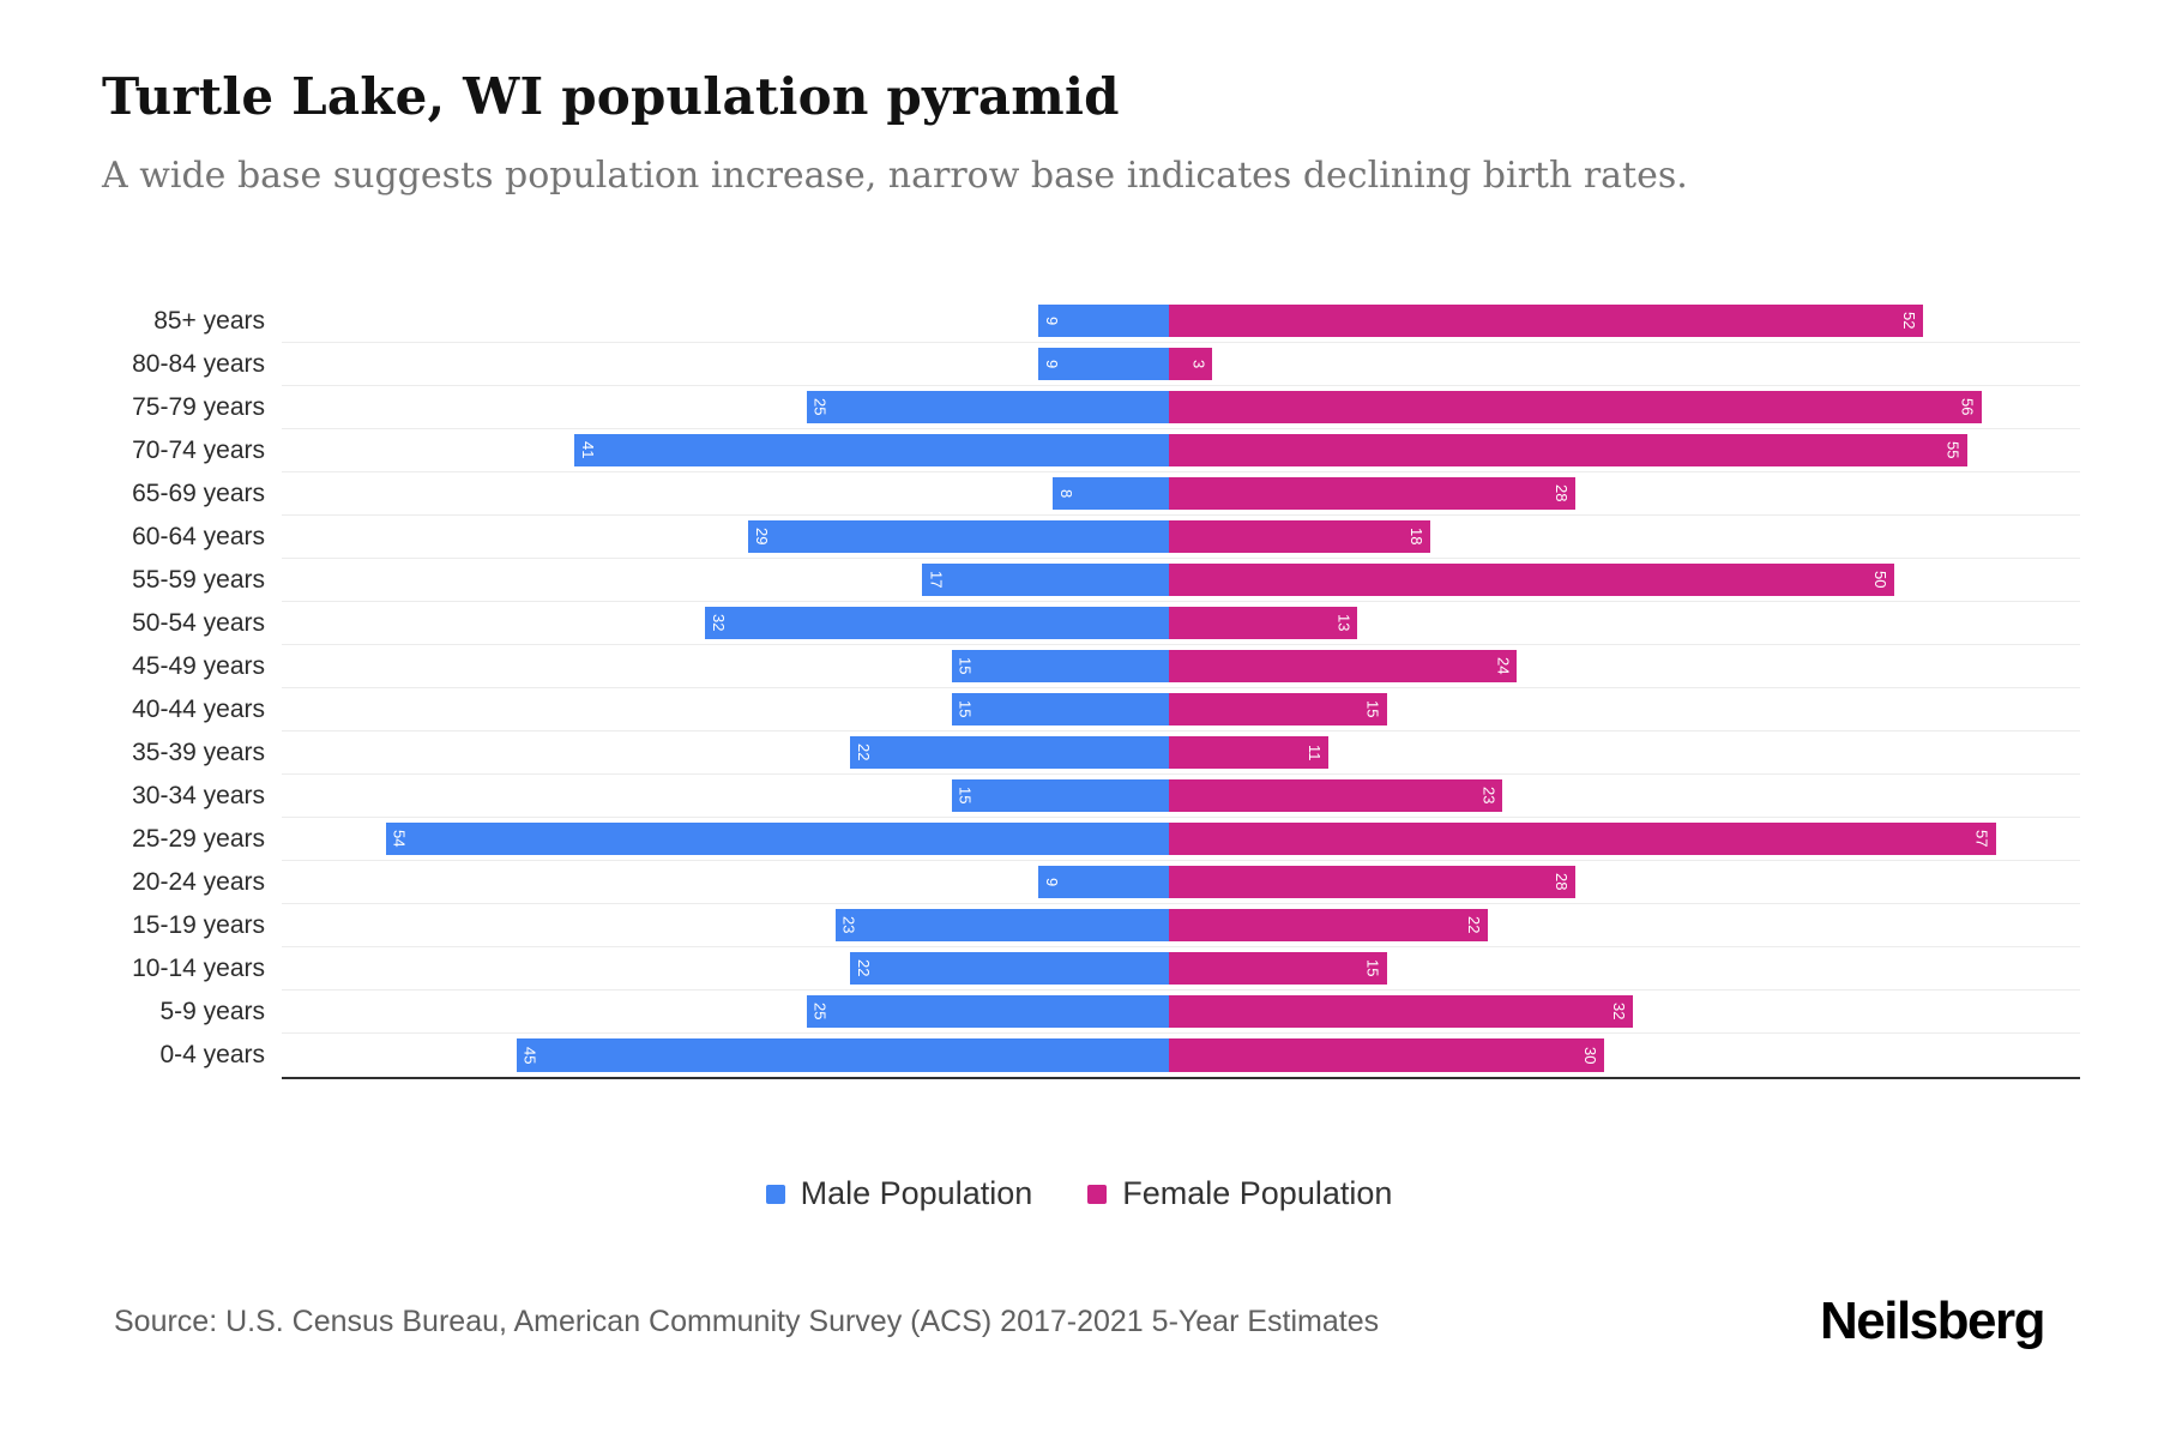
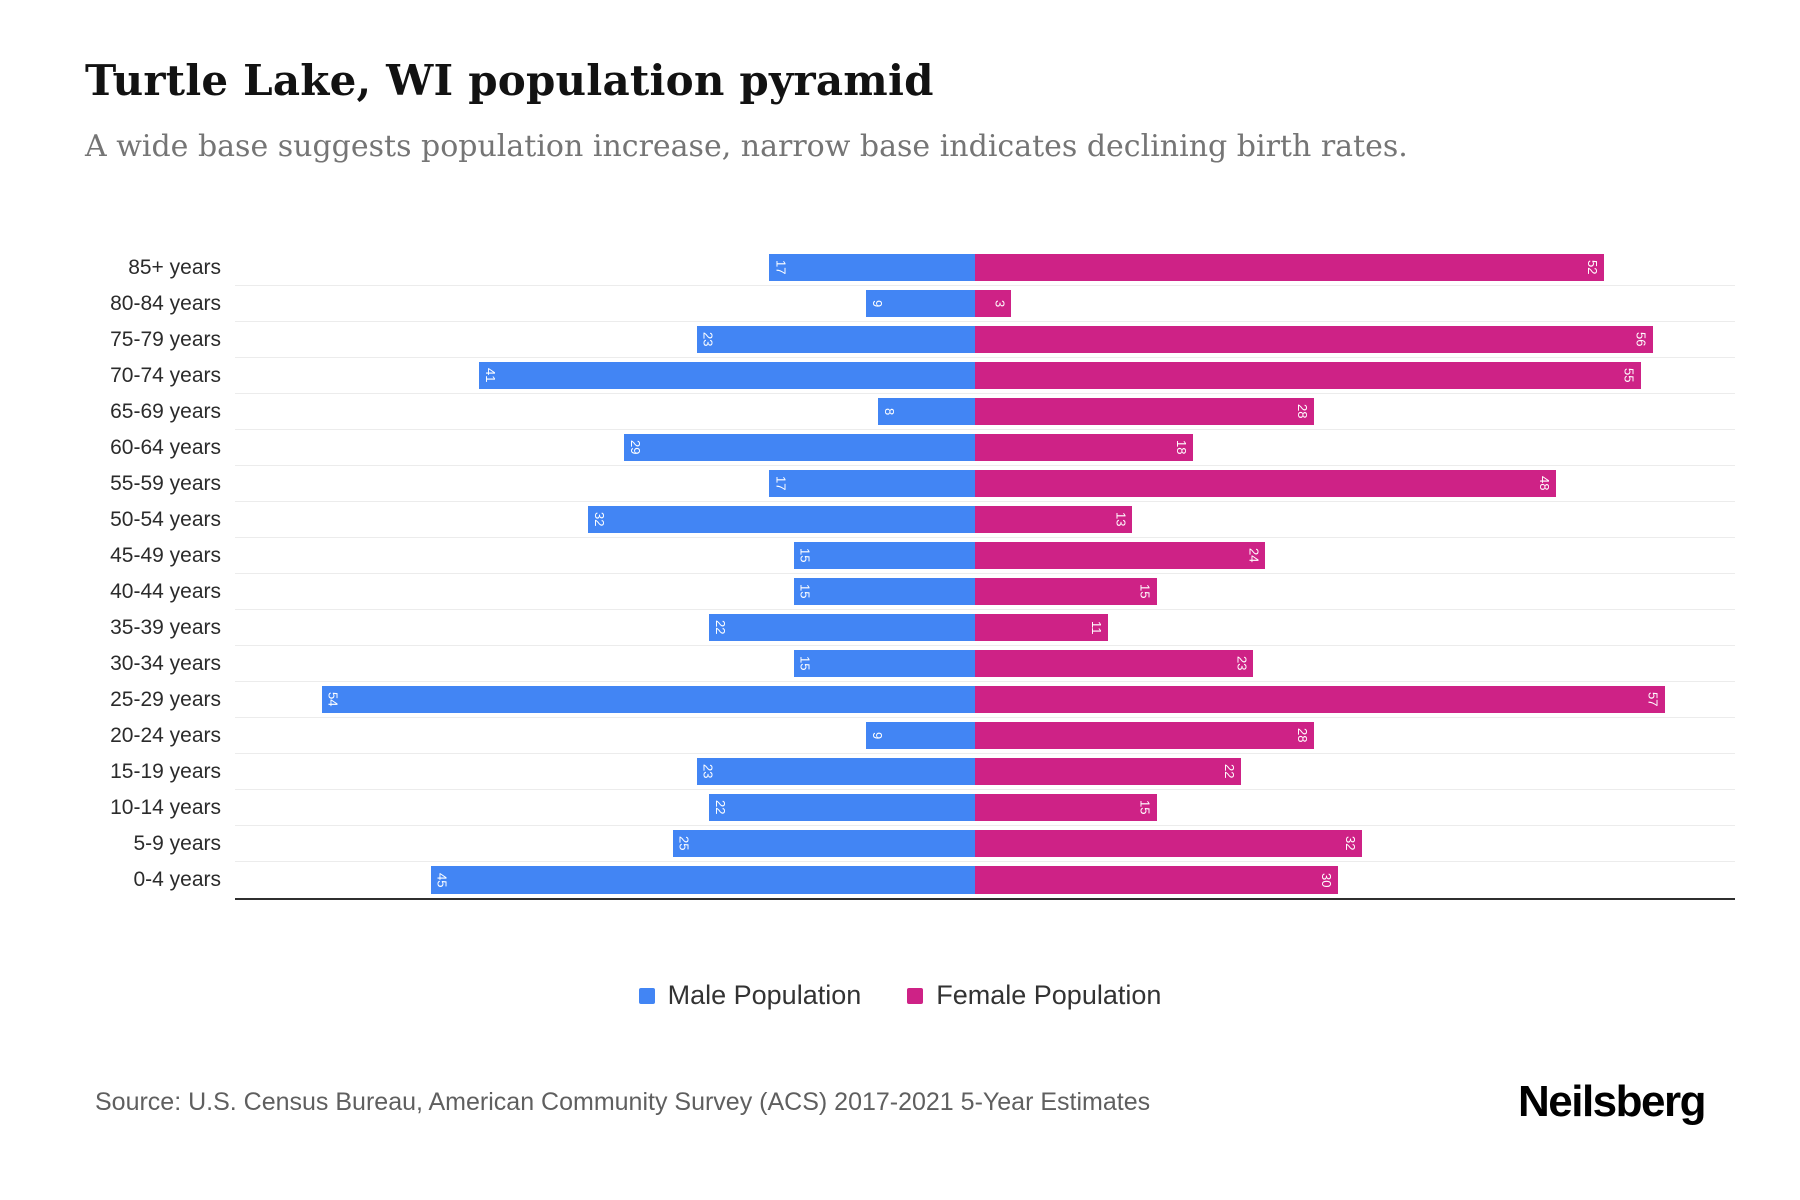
Male Population/85+ years: 9 -> 17
Male Population/75-79 years: 25 -> 23
Female Population/55-59 years: 50 -> 48
